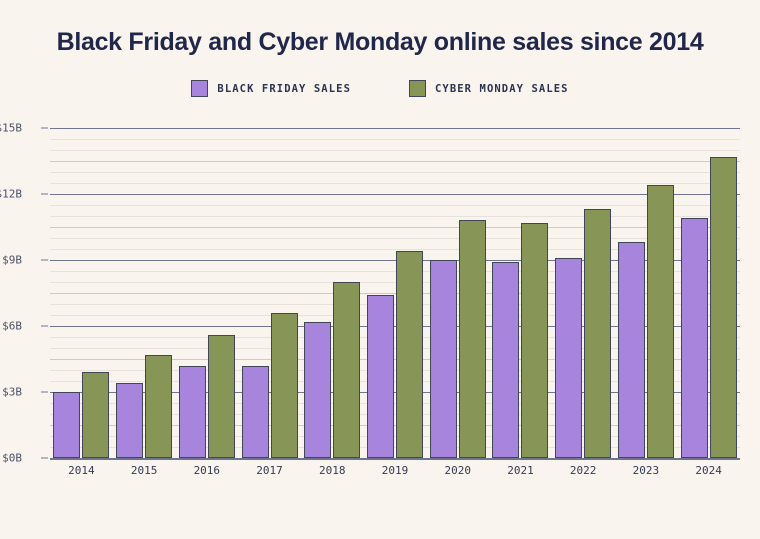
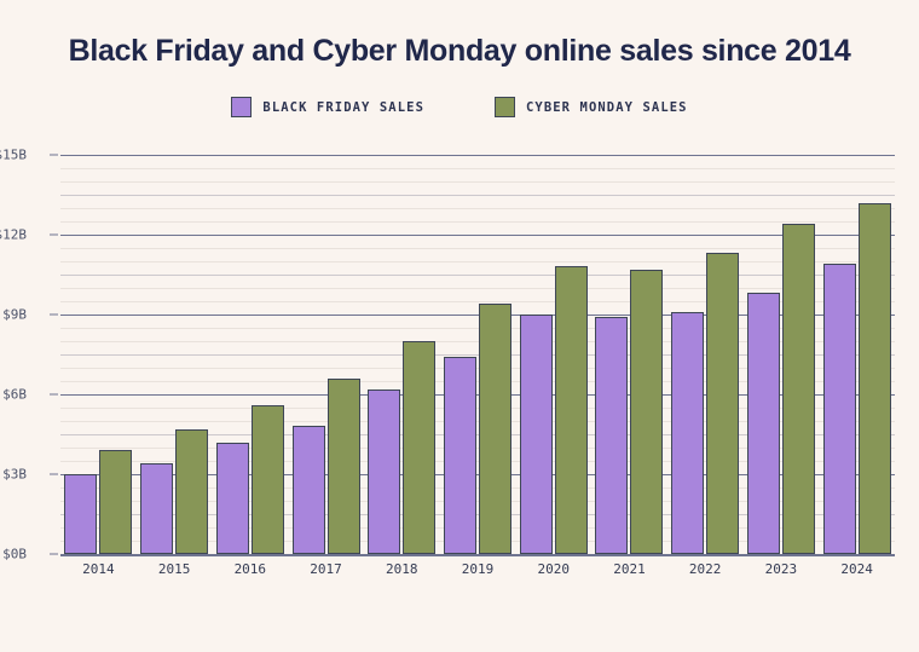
BLACK FRIDAY SALES/2017: $4.2B -> $4.8B
CYBER MONDAY SALES/2024: $13.7B -> $13.2B
